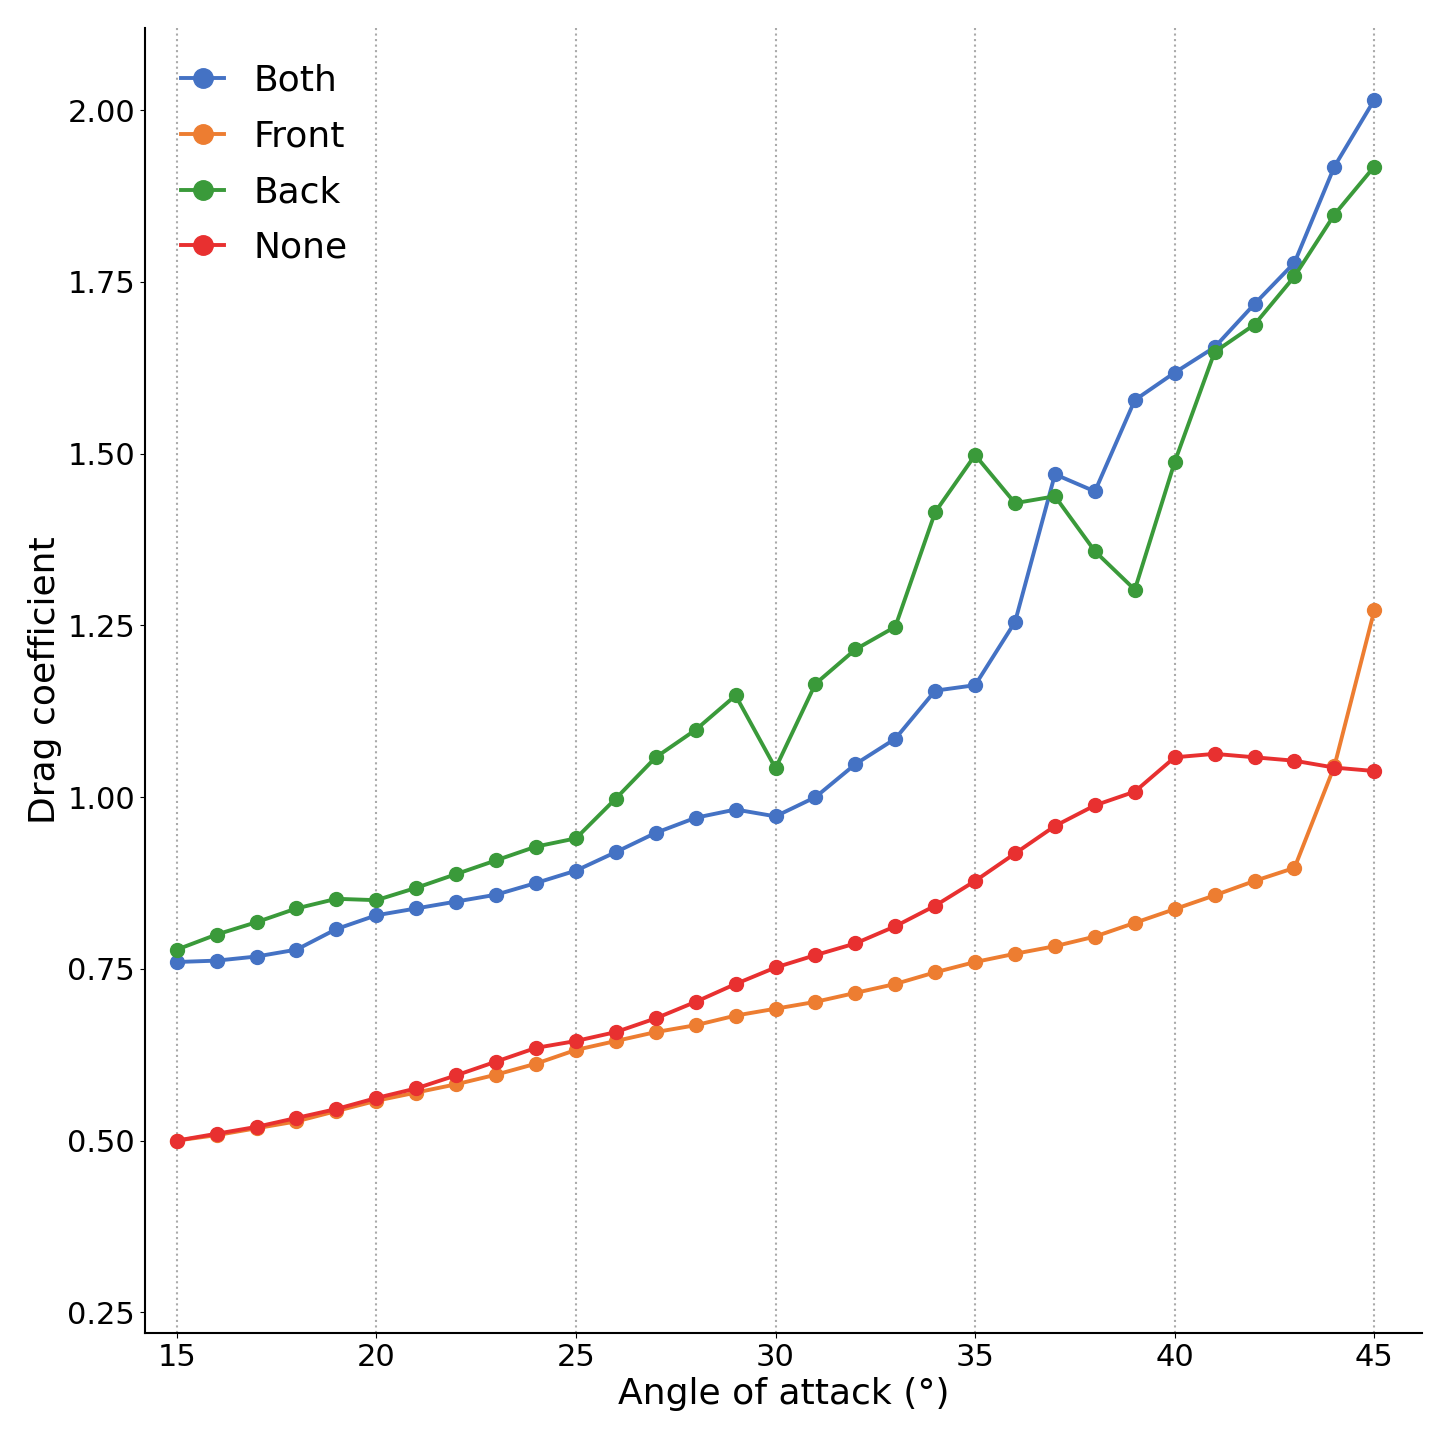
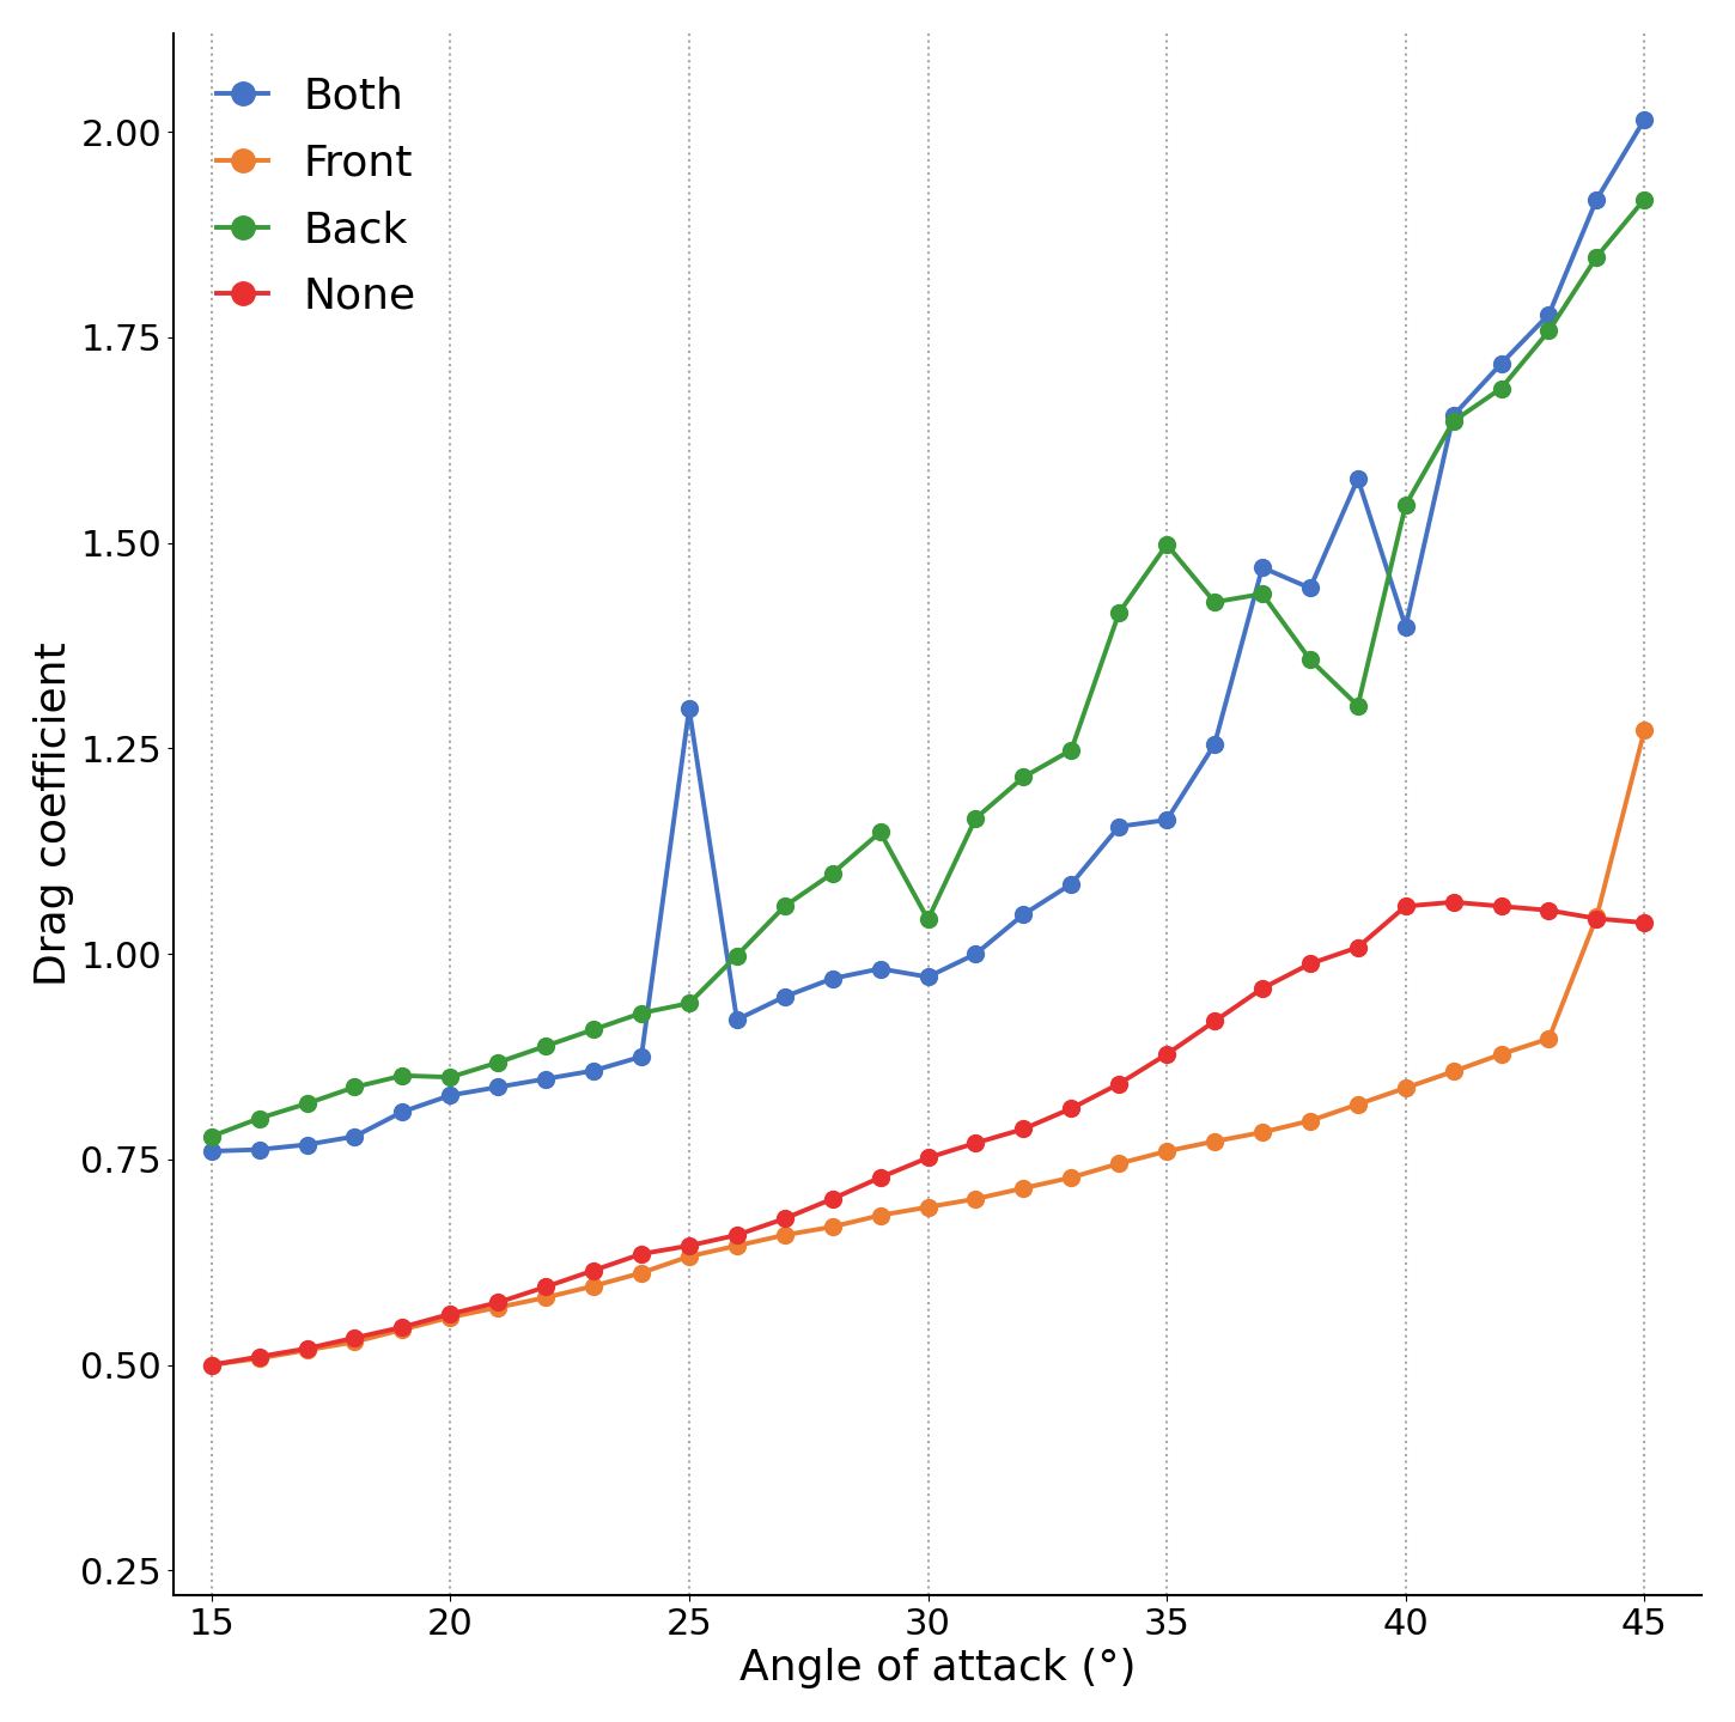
Both/25: 0.893 -> 1.298
Both/40: 1.618 -> 1.398
Back/40: 1.488 -> 1.546
